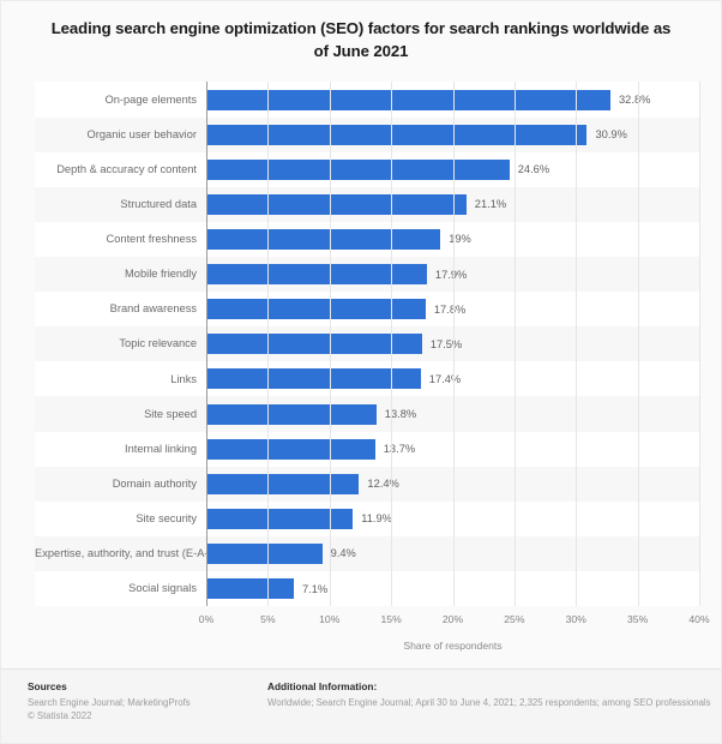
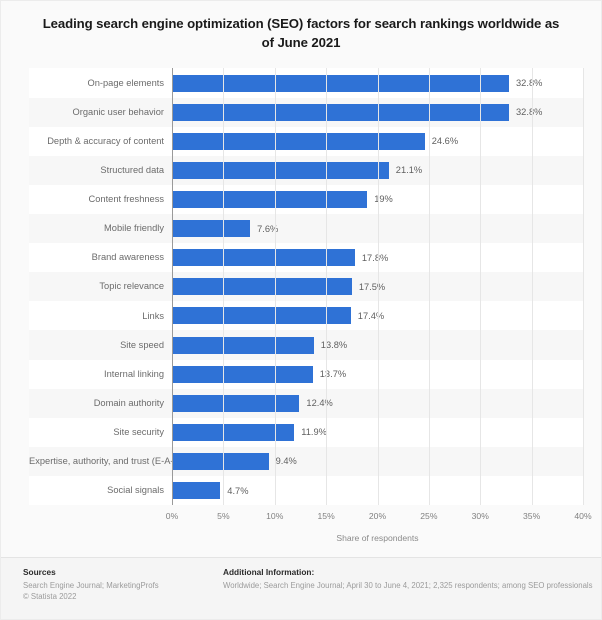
Organic user behavior: 30.9% -> 32.8%
Mobile friendly: 17.9% -> 7.6%
Social signals: 7.1% -> 4.7%
